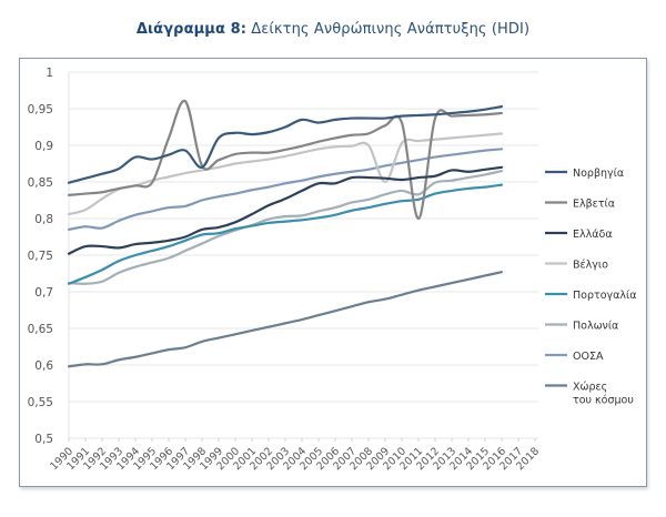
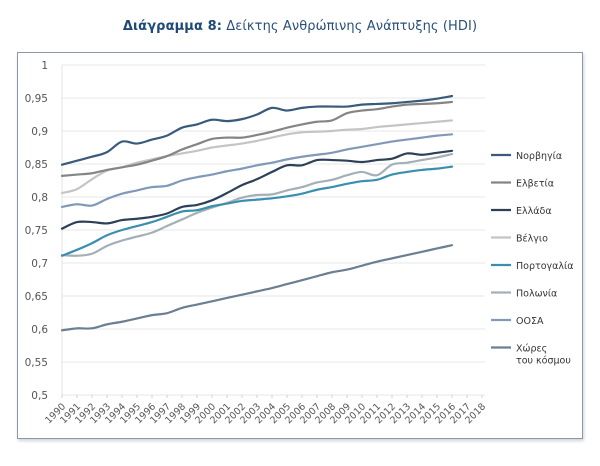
Ελβετία/1996: 0,91 -> 0,85
Ελβετία/1997: 0,96 -> 0,86
Νορβηγία/1998: 0,87 -> 0,91
Βέλγιο/2009: 0,85 -> 0,90
Ελβετία/2011: 0,80 -> 0,93
